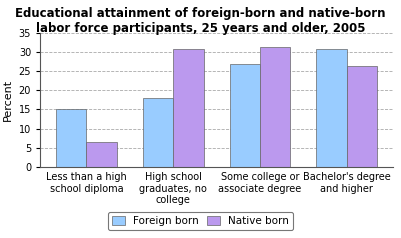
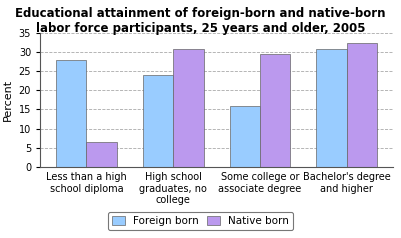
Foreign born/Less than a high school diploma: 15 -> 28
Foreign born/High school graduates, no college: 18 -> 24
Foreign born/Some college or associate degree: 27 -> 16
Native born/Some college or associate degree: 31.5 -> 29.5
Native born/Bachelor's degree and higher: 26.5 -> 32.5
